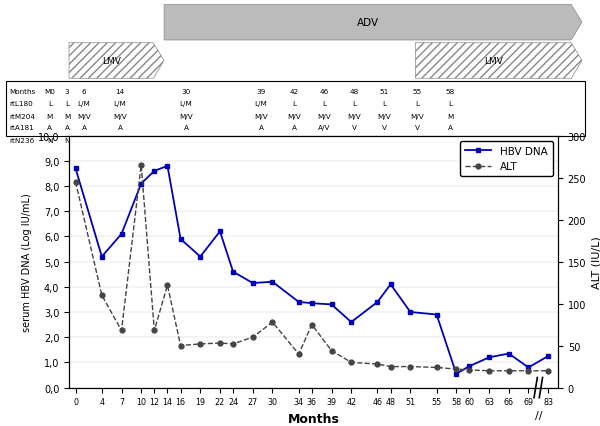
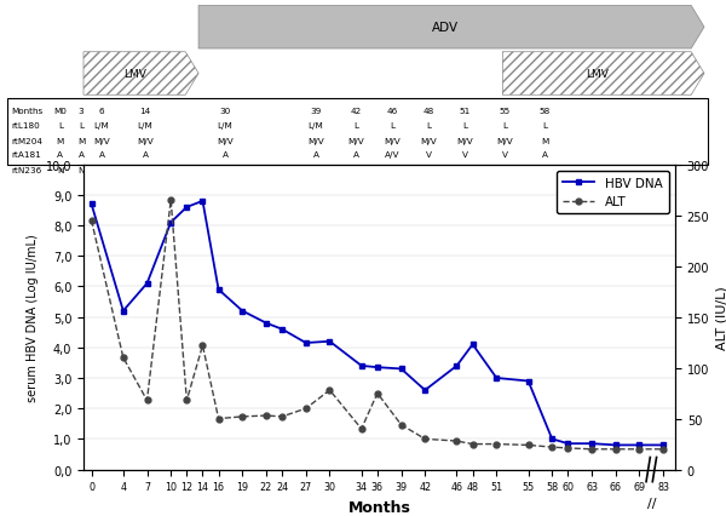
HBV DNA/22: 6,20 -> 4,80
HBV DNA/58: 0,55 -> 1,00
HBV DNA/63: 1,20 -> 0,85
HBV DNA/66: 1,35 -> 0,80
HBV DNA/83: 1,25 -> 0,80
